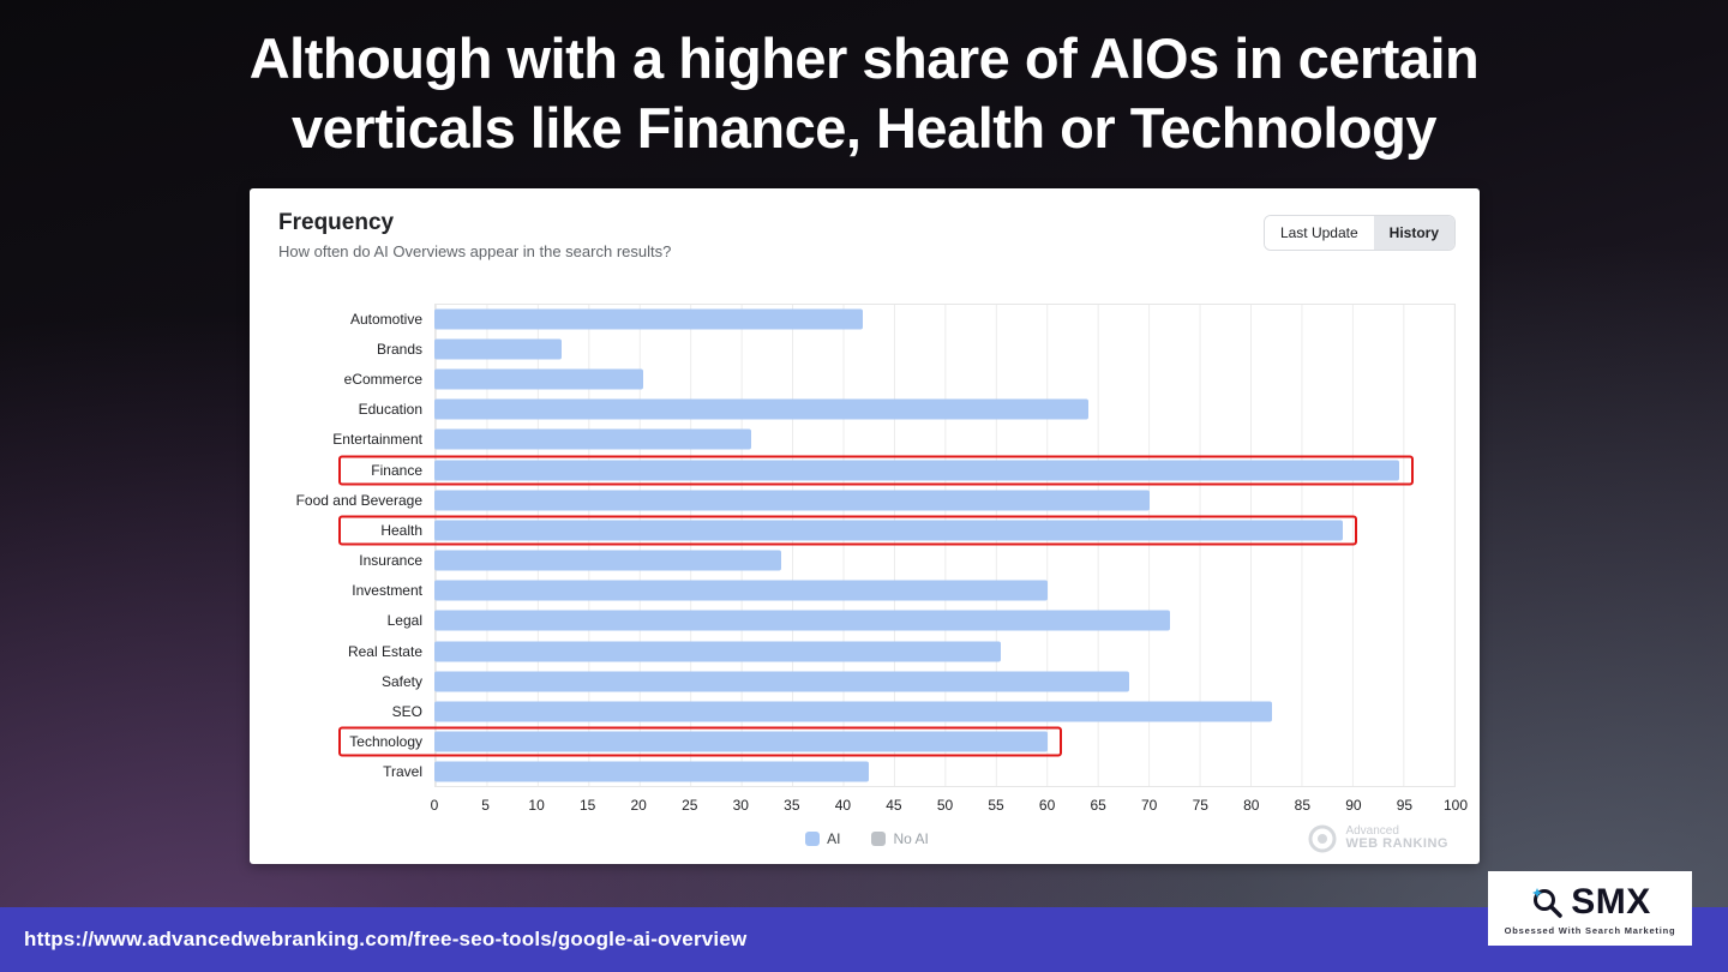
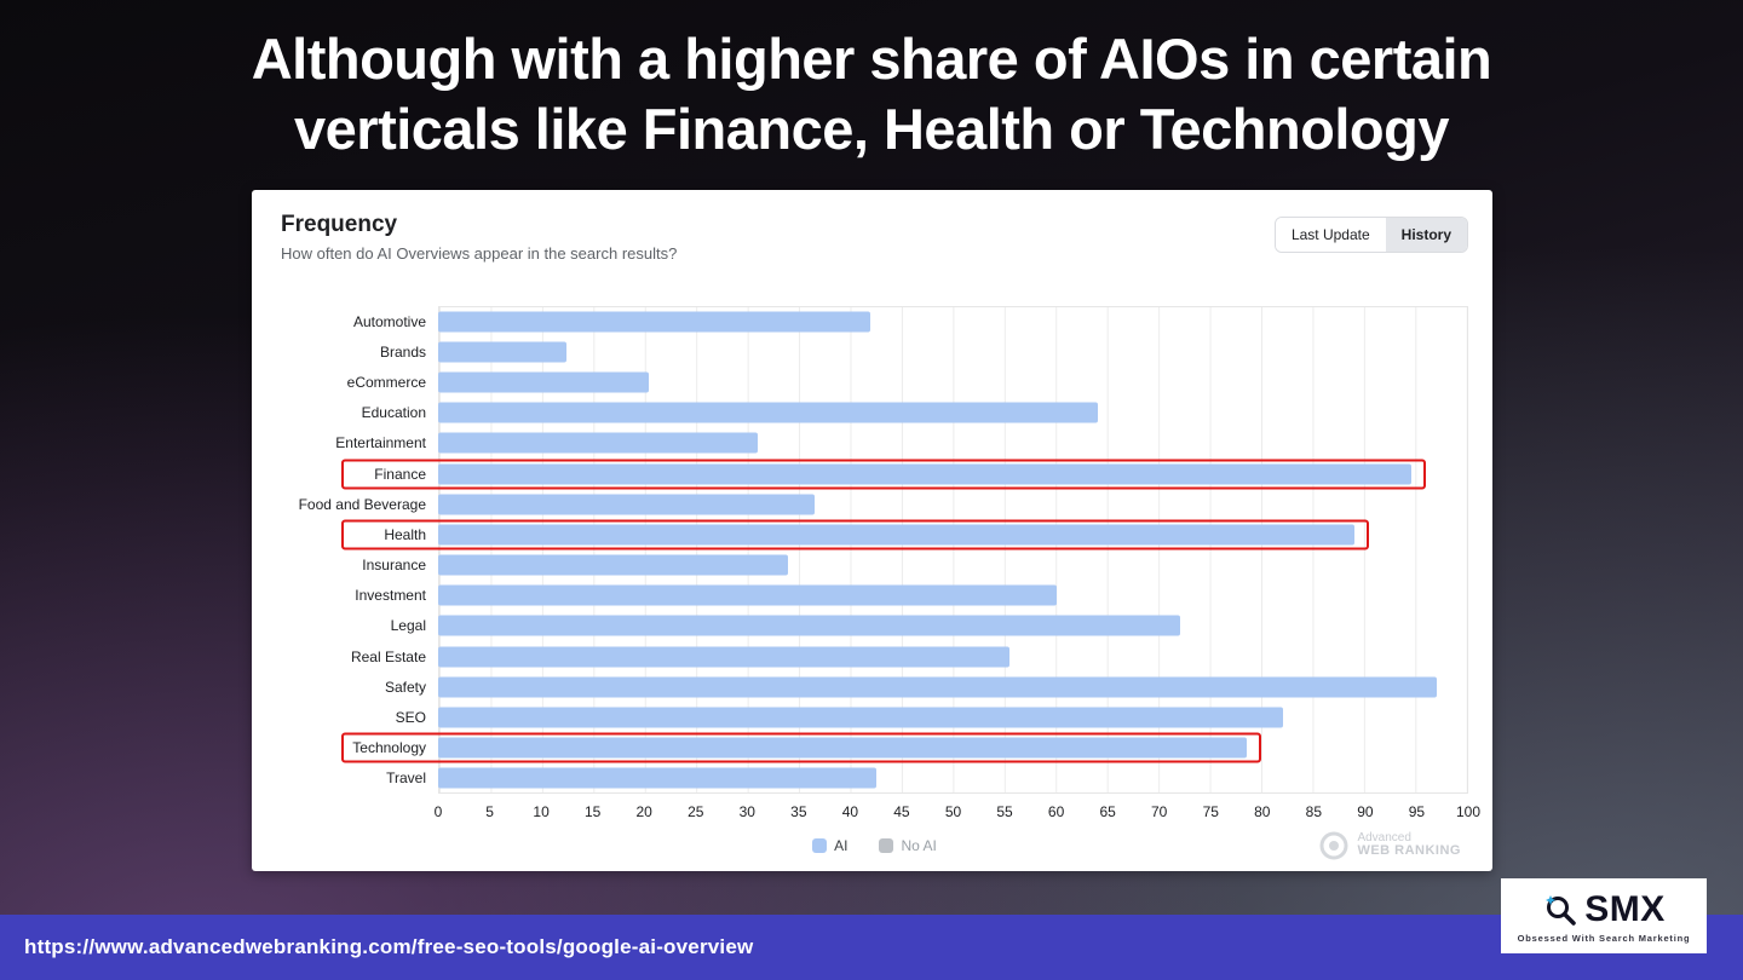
Food and Beverage: 70 -> 36
Safety: 68 -> 97
Technology: 60 -> 78
